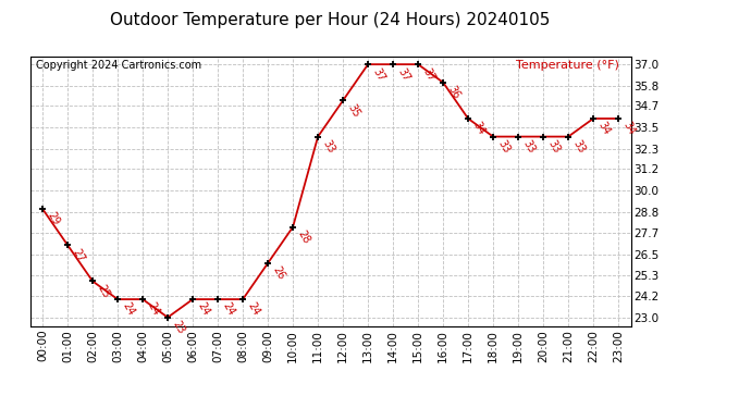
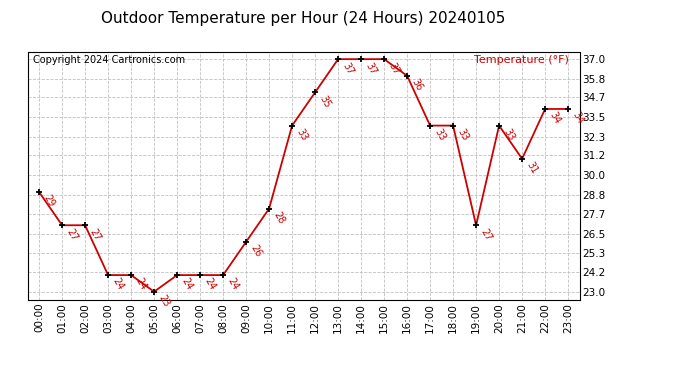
02:00: 25 -> 27
17:00: 34 -> 33
19:00: 33 -> 27
21:00: 33 -> 31
